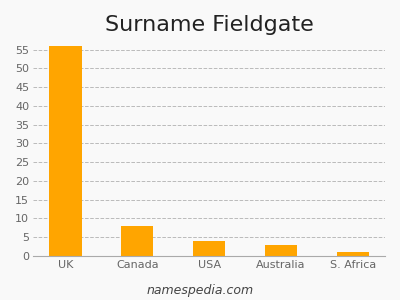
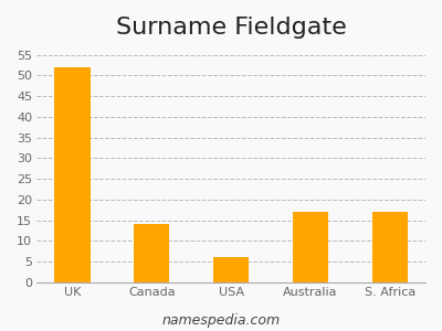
UK: 56 -> 52
Canada: 8 -> 14
USA: 4 -> 6
Australia: 3 -> 17
S. Africa: 1 -> 17
